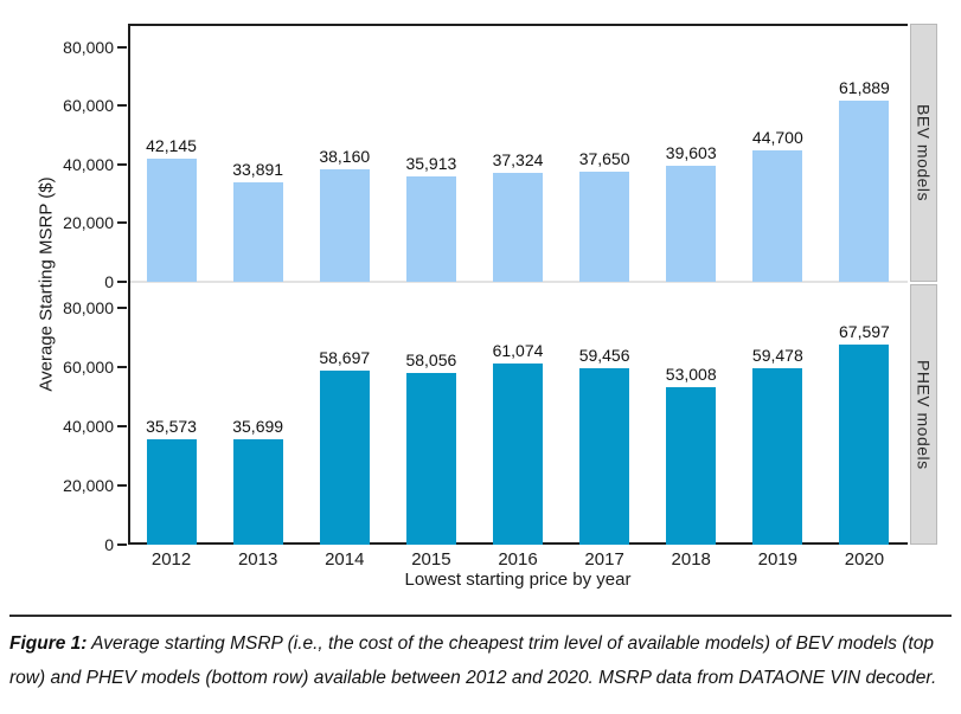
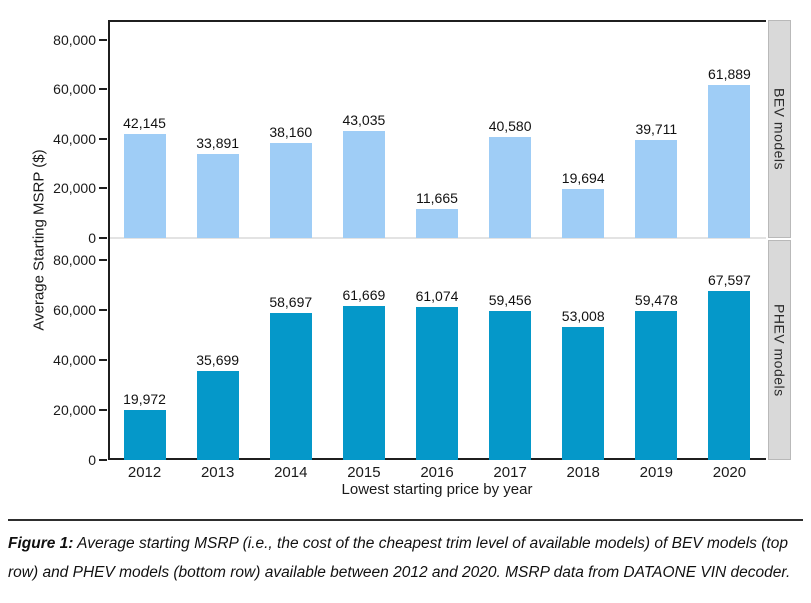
PHEV models/2012: 35,573 -> 19,972
BEV models/2015: 35,913 -> 43,035
PHEV models/2015: 58,056 -> 61,669
BEV models/2016: 37,324 -> 11,665
BEV models/2017: 37,650 -> 40,580
BEV models/2018: 39,603 -> 19,694
BEV models/2019: 44,700 -> 39,711
